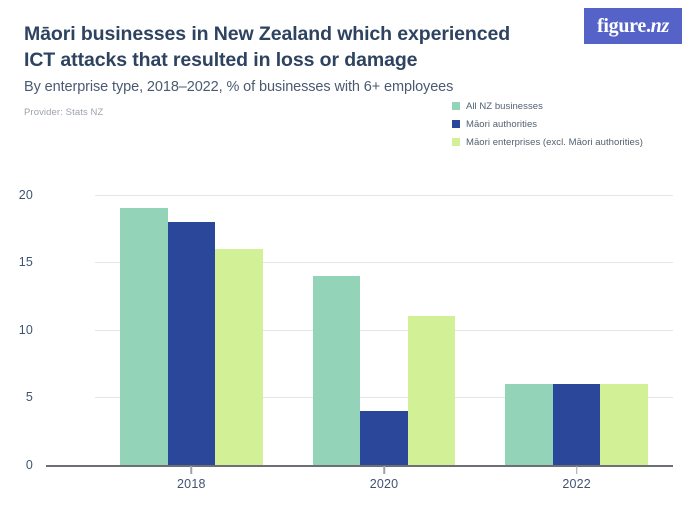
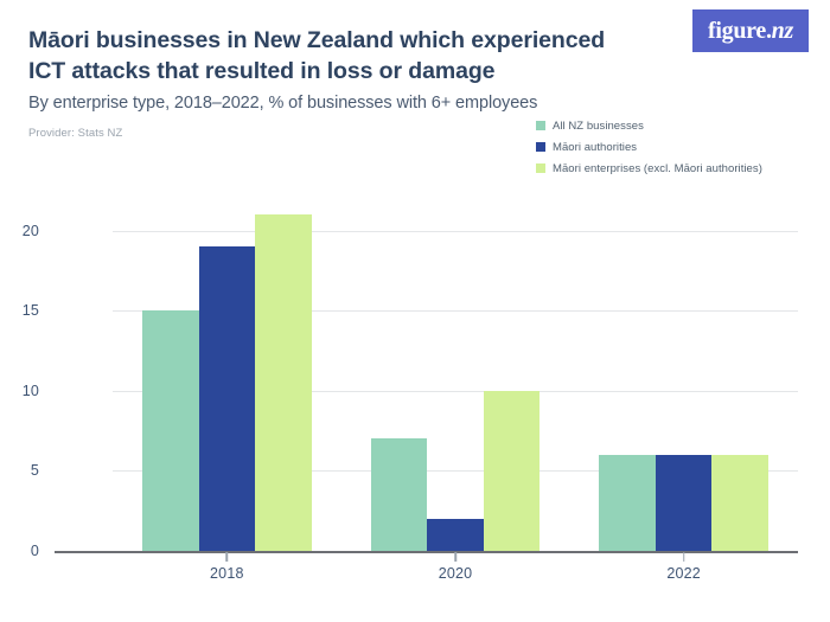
All NZ businesses/2018: 19 -> 15
Māori authorities/2018: 18 -> 19
Māori enterprises (excl. Māori authorities)/2018: 16 -> 21
All NZ businesses/2020: 14 -> 7
Māori authorities/2020: 4 -> 2
Māori enterprises (excl. Māori authorities)/2020: 11 -> 10
